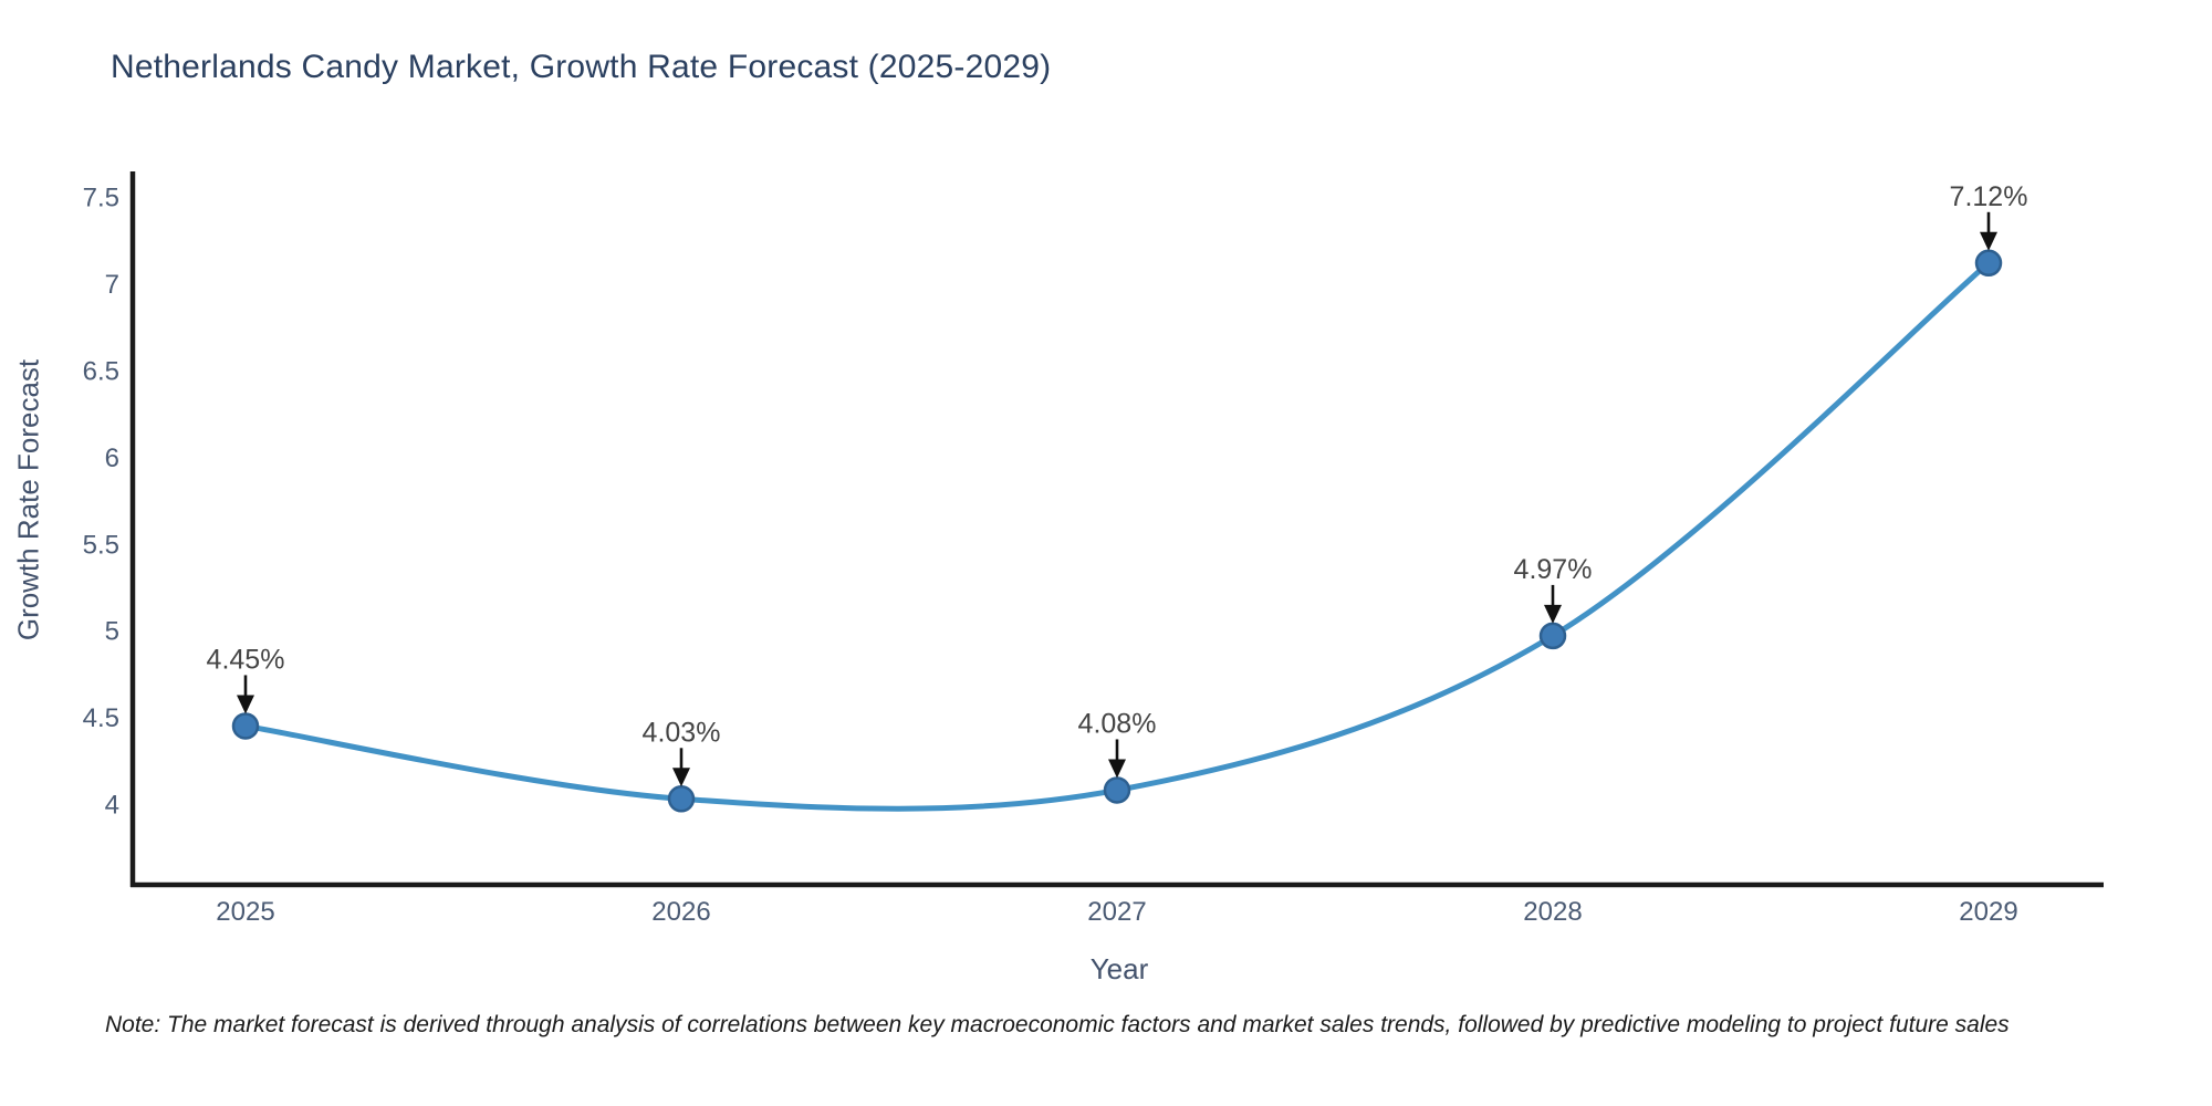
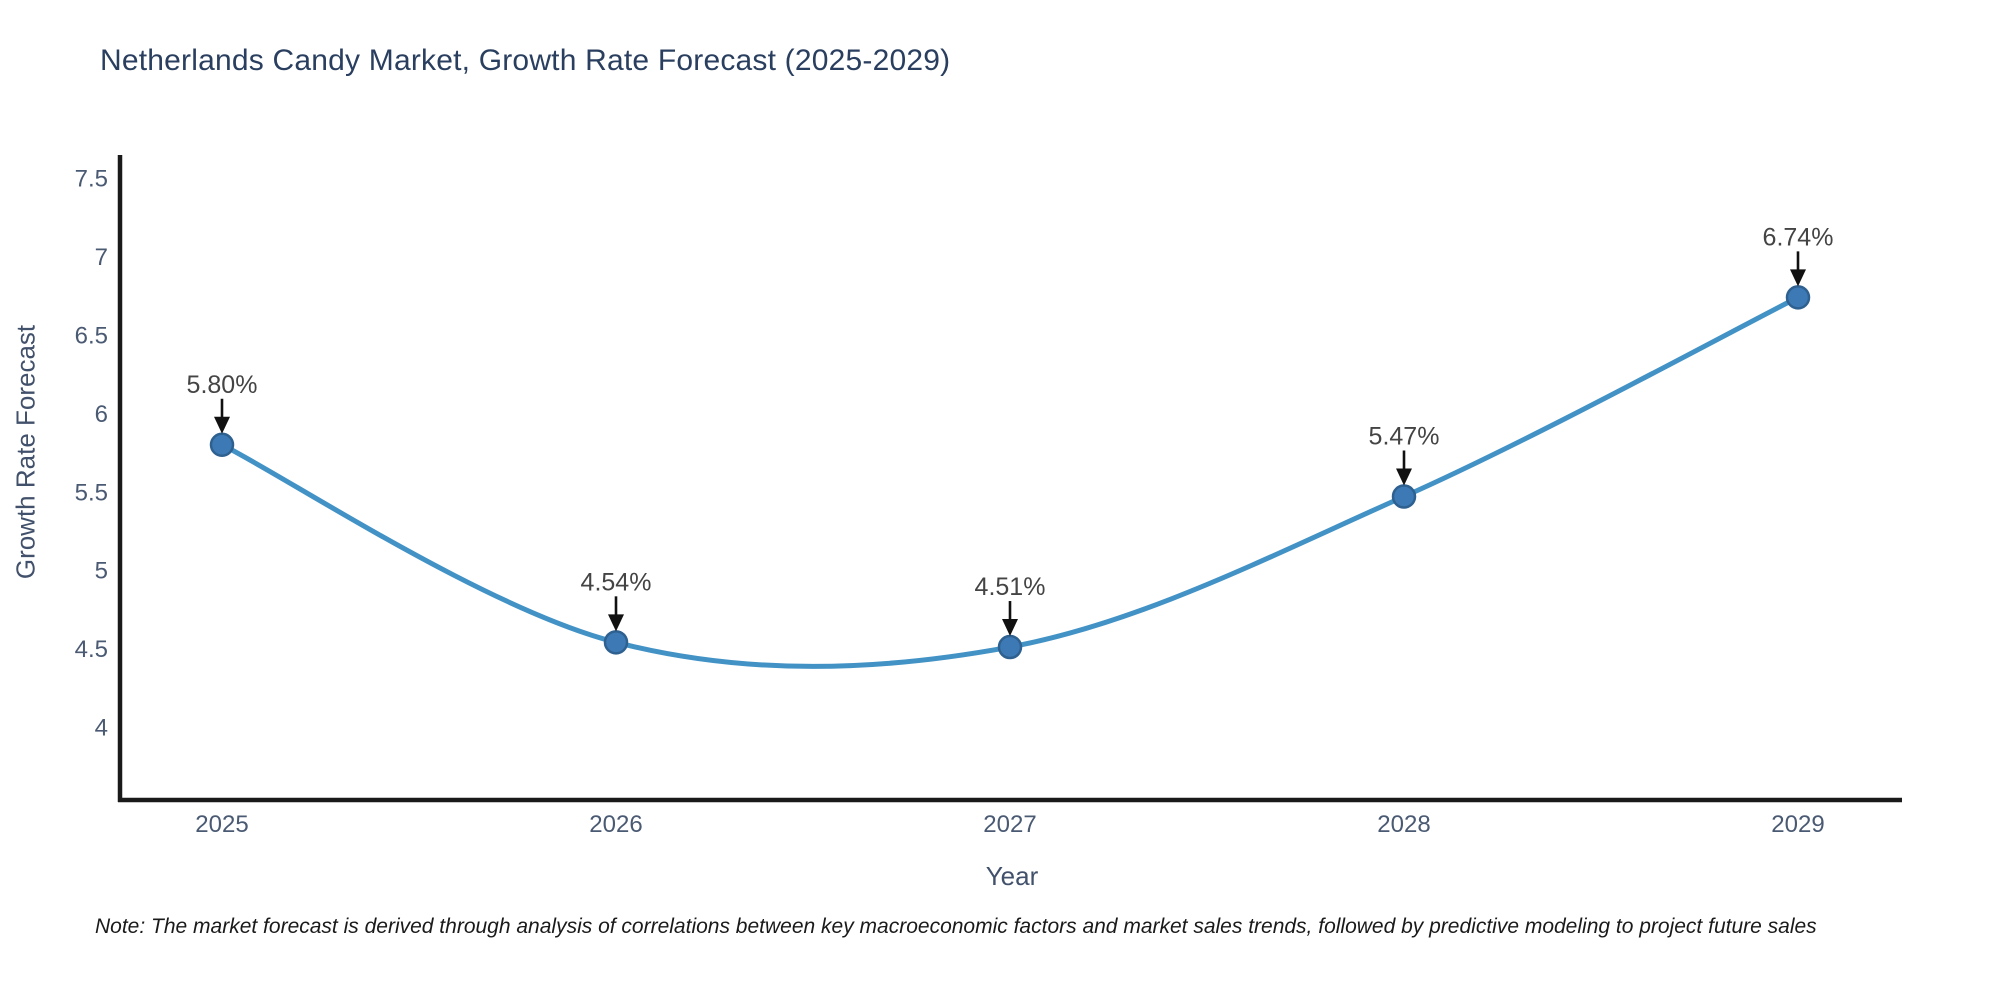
2025: 4.45% -> 5.80%
2026: 4.03% -> 4.54%
2027: 4.08% -> 4.51%
2028: 4.97% -> 5.47%
2029: 7.12% -> 6.74%
